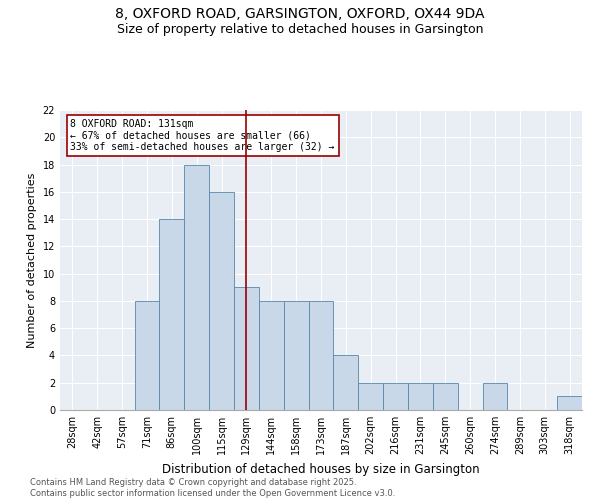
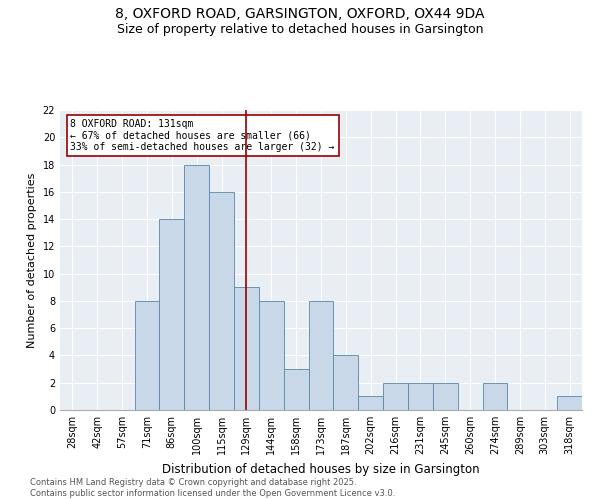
158sqm: 8 -> 3
202sqm: 2 -> 1
